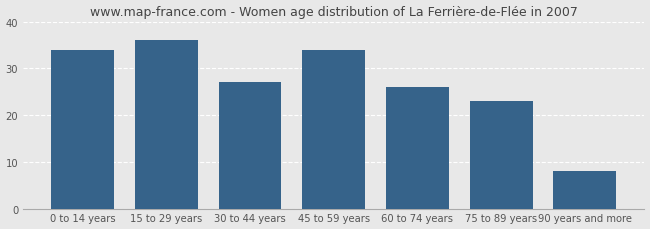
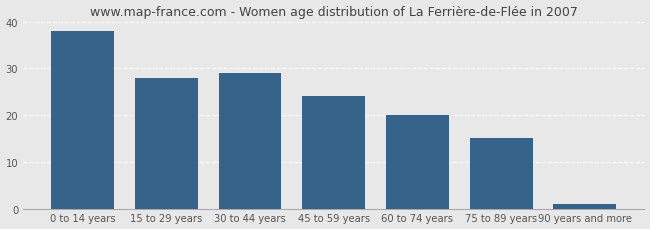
0 to 14 years: 34 -> 38
15 to 29 years: 36 -> 28
30 to 44 years: 27 -> 29
45 to 59 years: 34 -> 24
60 to 74 years: 26 -> 20
75 to 89 years: 23 -> 15
90 years and more: 8 -> 1
